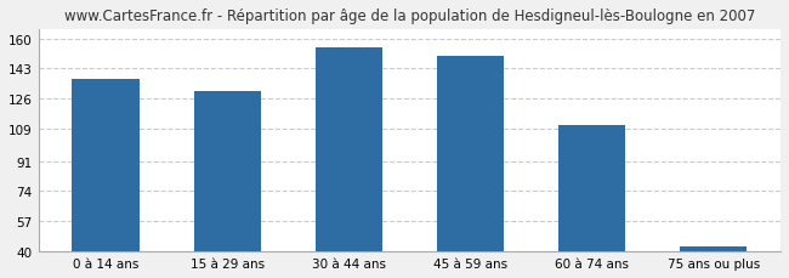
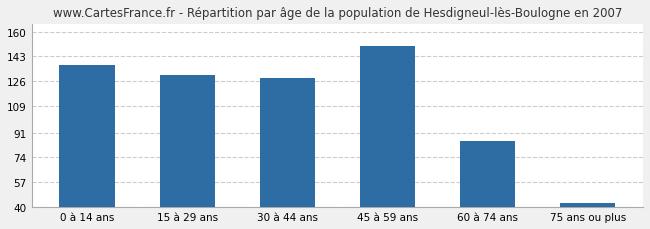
30 à 44 ans: 155 -> 128
60 à 74 ans: 111 -> 85
